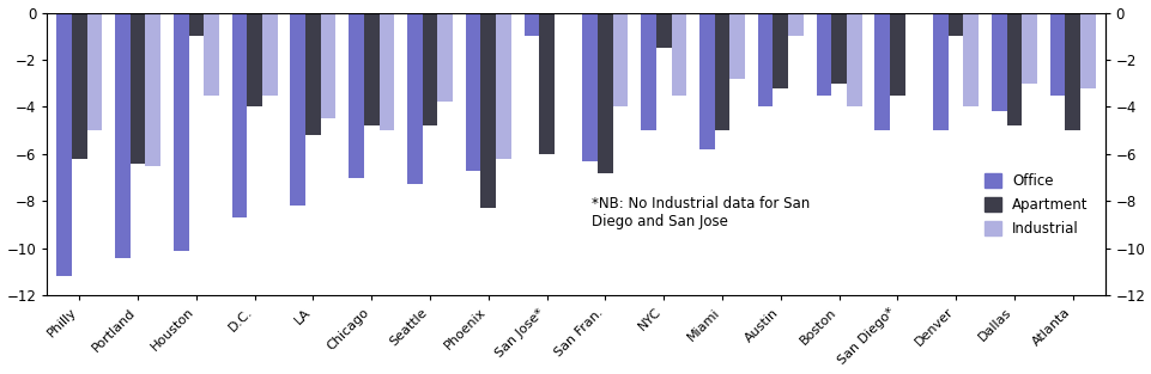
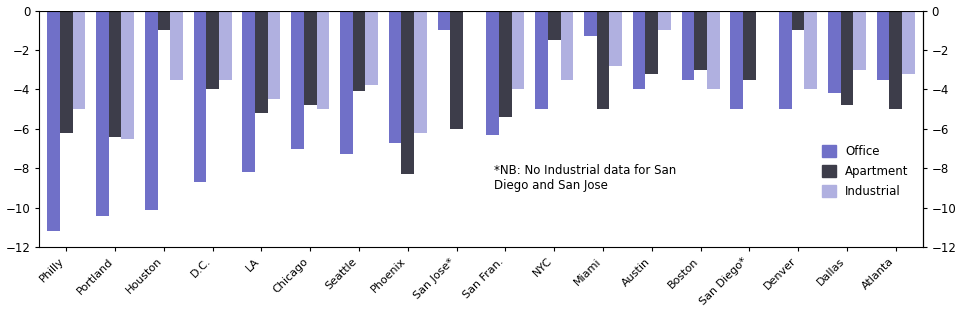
Apartment/Seattle: -4.8 -> -4.1
Apartment/San Fran.: -6.8 -> -5.4
Office/Miami: -5.8 -> -1.3
